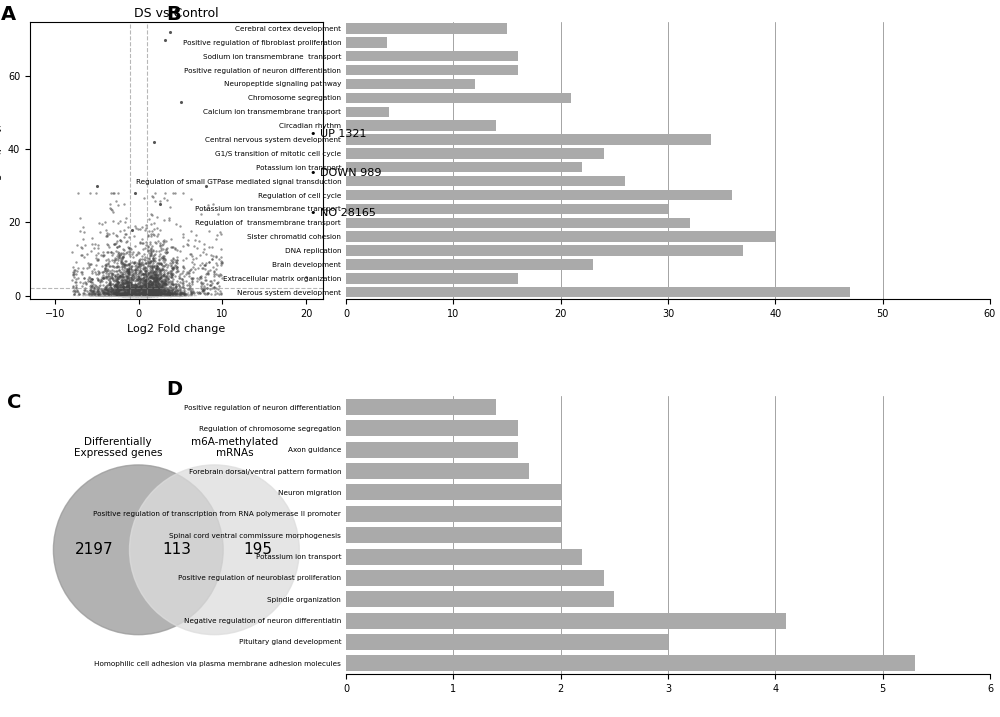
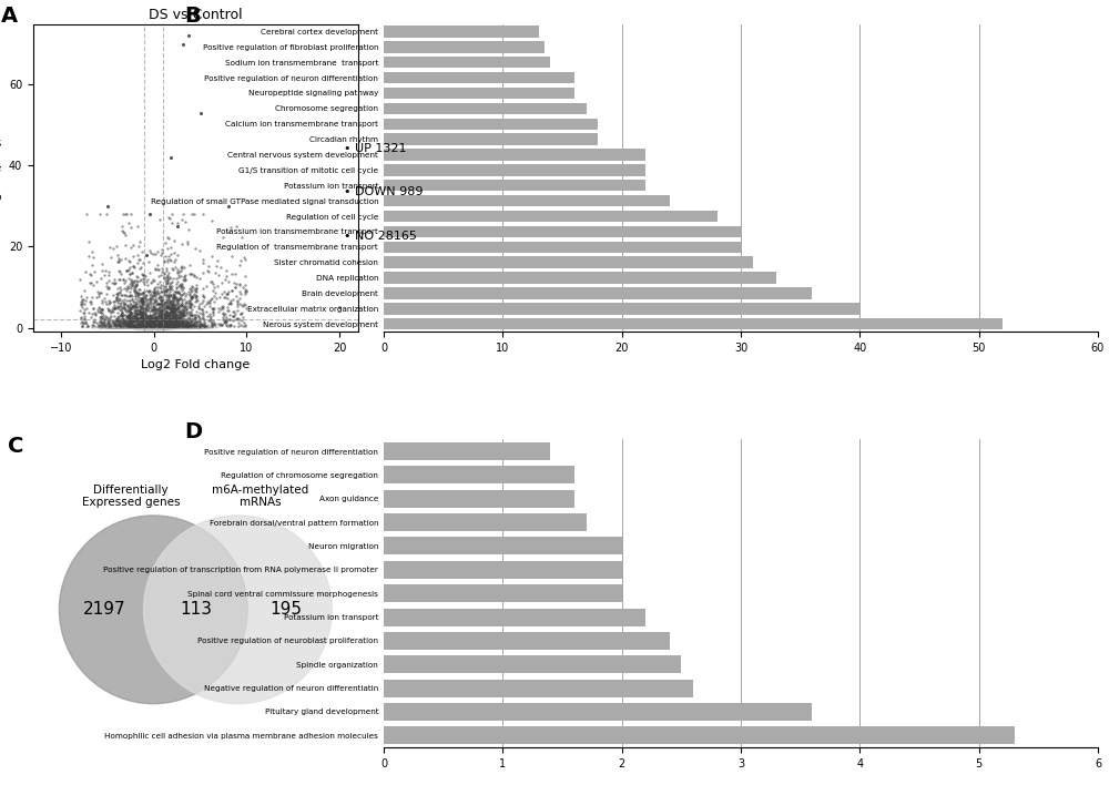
Cerebral cortex development: 15.0 -> 13.0
Positive regulation of fibroblast proliferation: 3.8 -> 13.5
Sodium ion transmembrane transport: 16.0 -> 14.0
Neuropeptide signaling pathway: 12.0 -> 16.0
Chromosome segregation: 21.0 -> 17.0
Calcium ion transmembrane transport: 4.0 -> 18.0
Circadian rhythm: 14.0 -> 18.0
Central nervous system development: 34.0 -> 22.0
G1/S transition of mitotic cell cycle: 24.0 -> 22.0
Regulation of small GTPase mediated signal transduction: 26.0 -> 24.0
Regulation of cell cycle: 36.0 -> 28.0
Regulation of transmembrane transport: 32.0 -> 30.0
Sister chromatid cohesion: 40.0 -> 31.0
DNA replication: 37.0 -> 33.0
Brain development: 23.0 -> 36.0
Extracellular matrix organization: 16.0 -> 40.0
Nerous system development: 47.0 -> 52.0
Negative regulation of neuron differentiatin: 4.1 -> 2.6
Pituitary gland development: 3.0 -> 3.6
